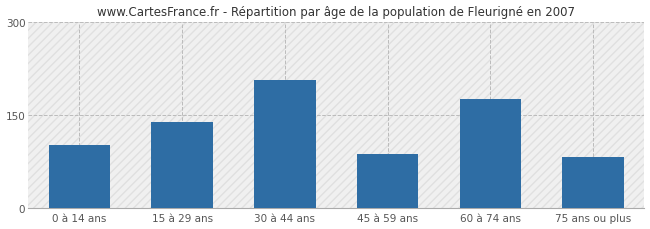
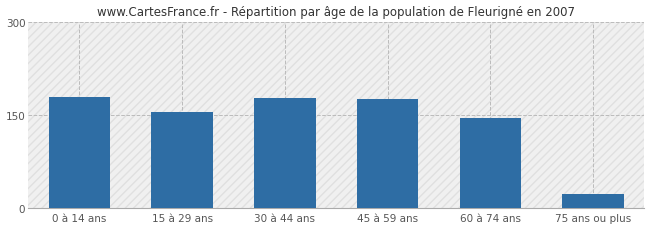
0 à 14 ans: 102 -> 178
15 à 29 ans: 138 -> 155
30 à 44 ans: 206 -> 177
45 à 59 ans: 86 -> 175
60 à 74 ans: 176 -> 144
75 ans ou plus: 82 -> 22
